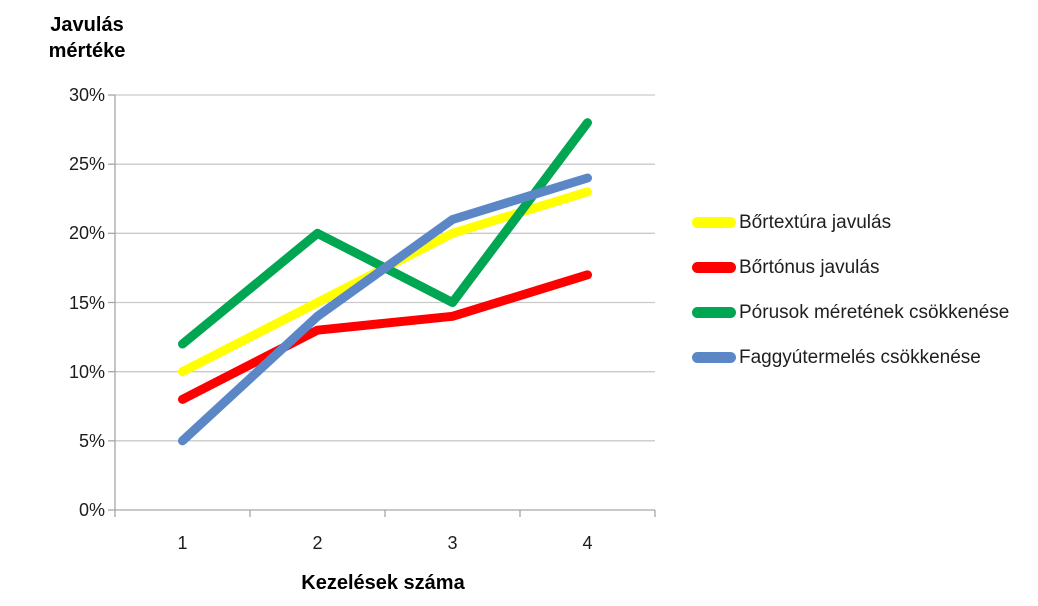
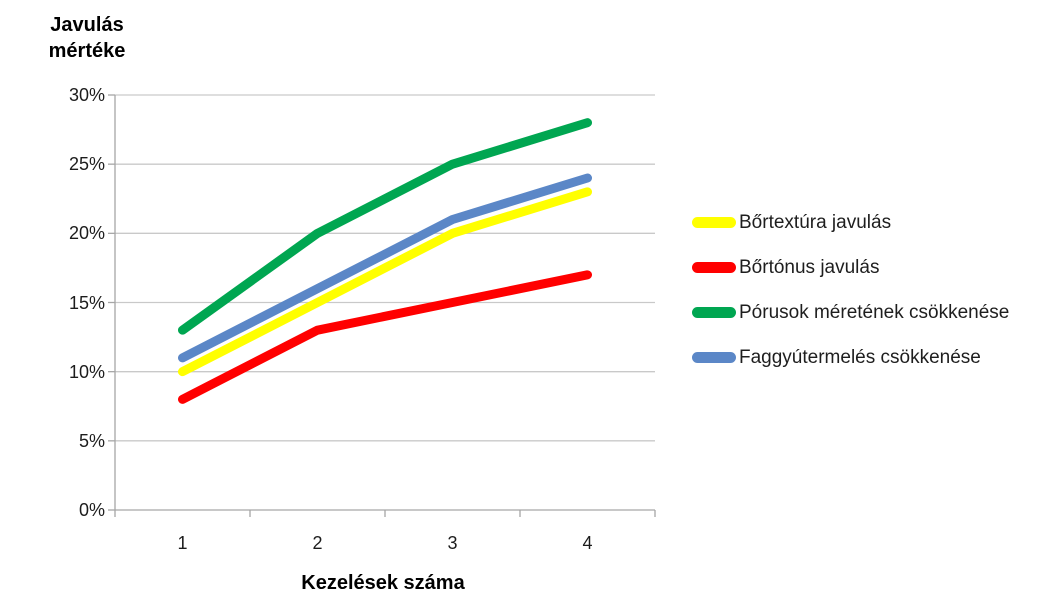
Pórusok méretének csökkenése/1: 12% -> 13%
Faggyútermelés csökkenése/1: 5% -> 11%
Faggyútermelés csökkenése/2: 14% -> 16%
Bőrtónus javulás/3: 14% -> 15%
Pórusok méretének csökkenése/3: 15% -> 25%
